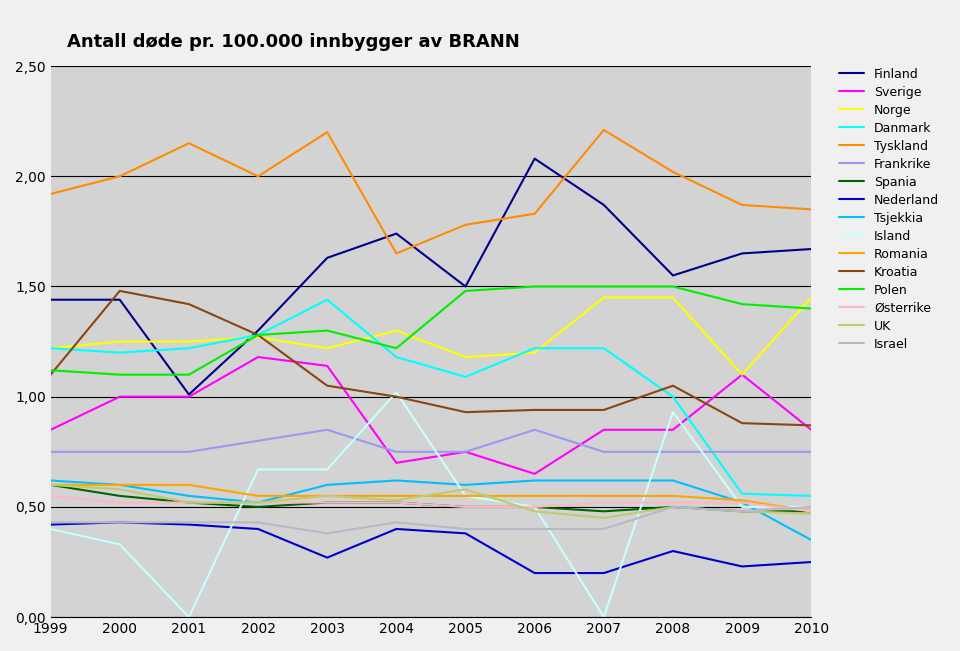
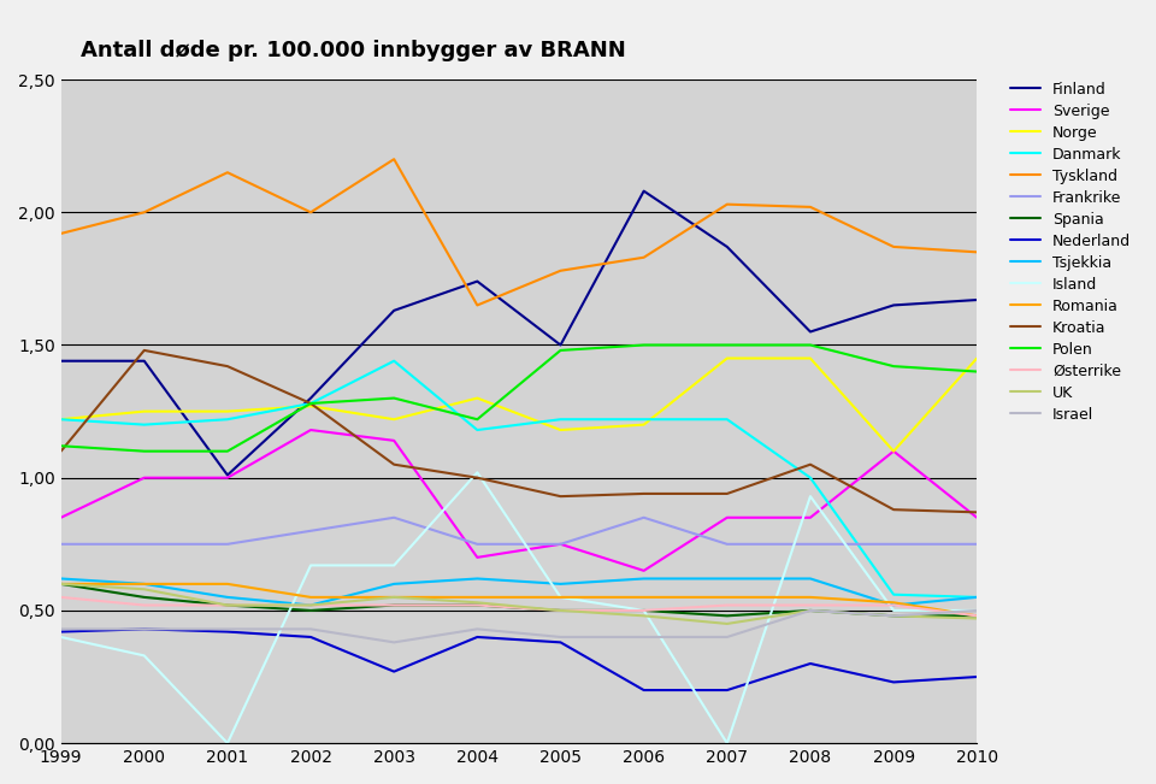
Danmark/2005: 1,09 -> 1,22
UK/2005: 0,58 -> 0,50
Tyskland/2007: 2,21 -> 2,03
Tsjekkia/2010: 0,35 -> 0,55
